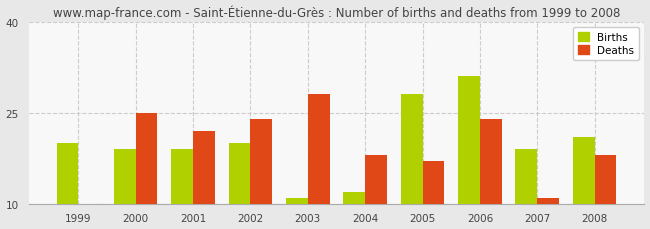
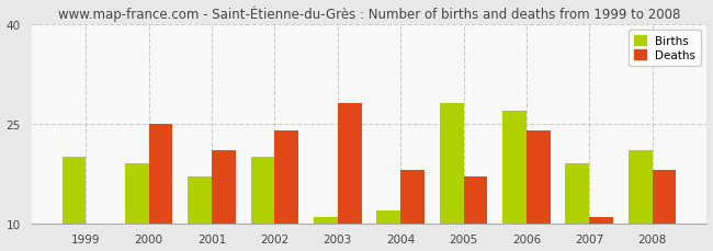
Births/2001: 19 -> 17
Deaths/2001: 22 -> 21
Births/2006: 31 -> 27
